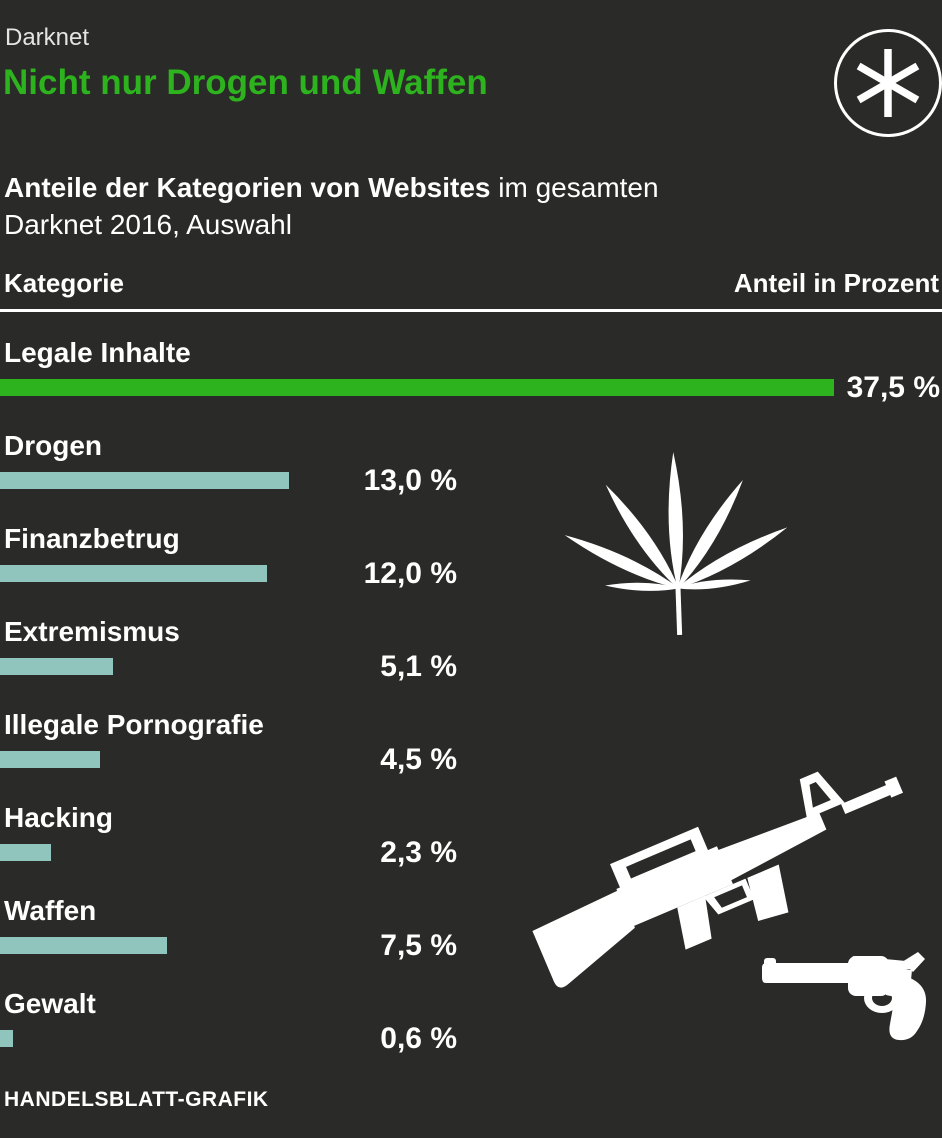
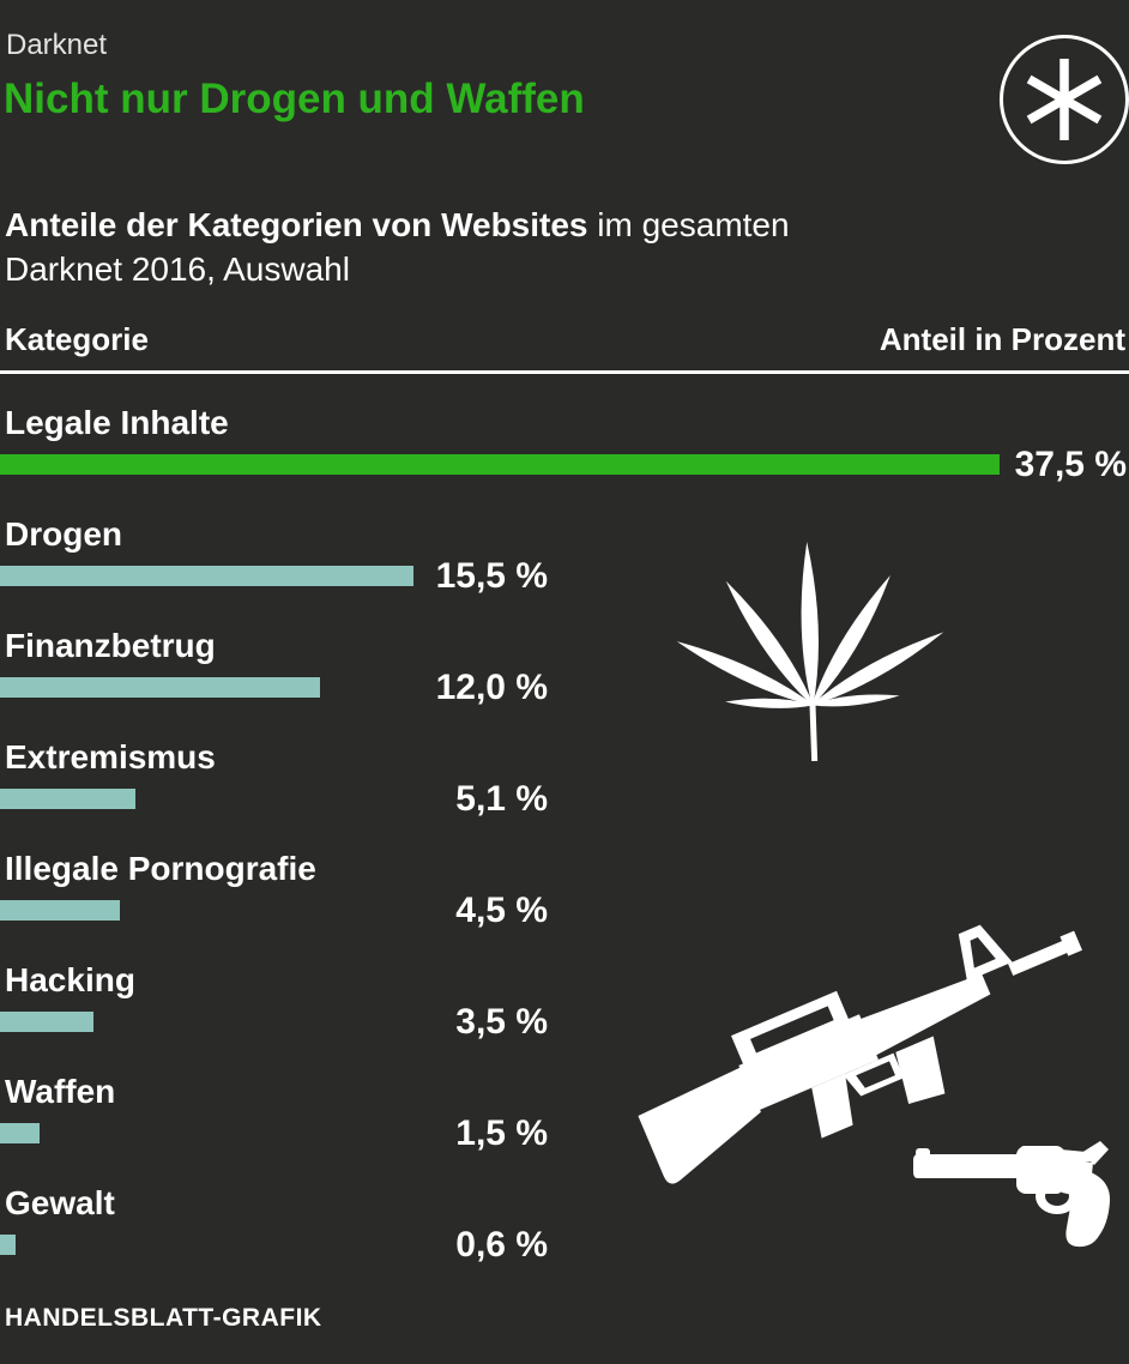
Drogen: 13,0 -> 15,5
Hacking: 2,3 -> 3,5
Waffen: 7,5 -> 1,5
